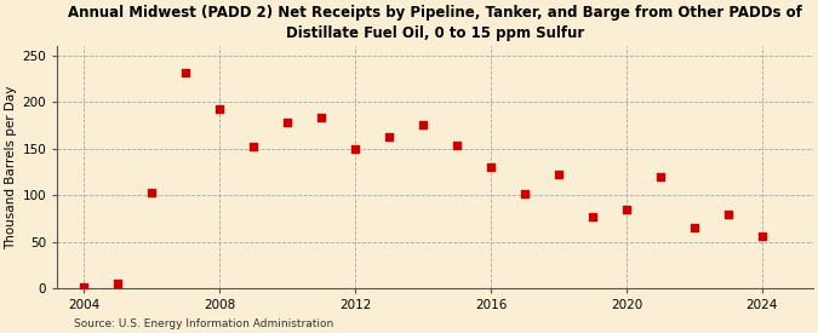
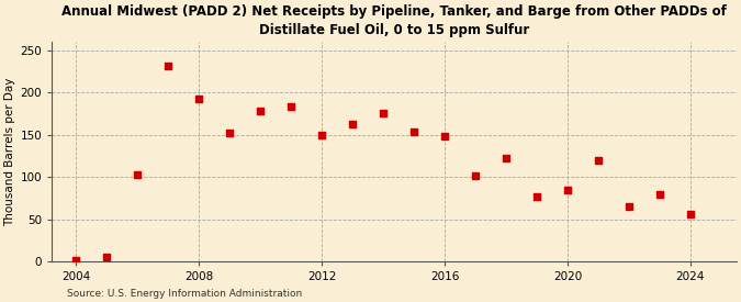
2016: 130 -> 148
